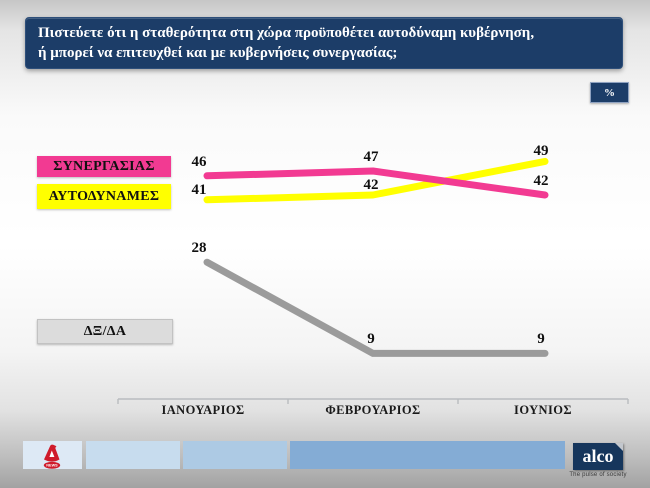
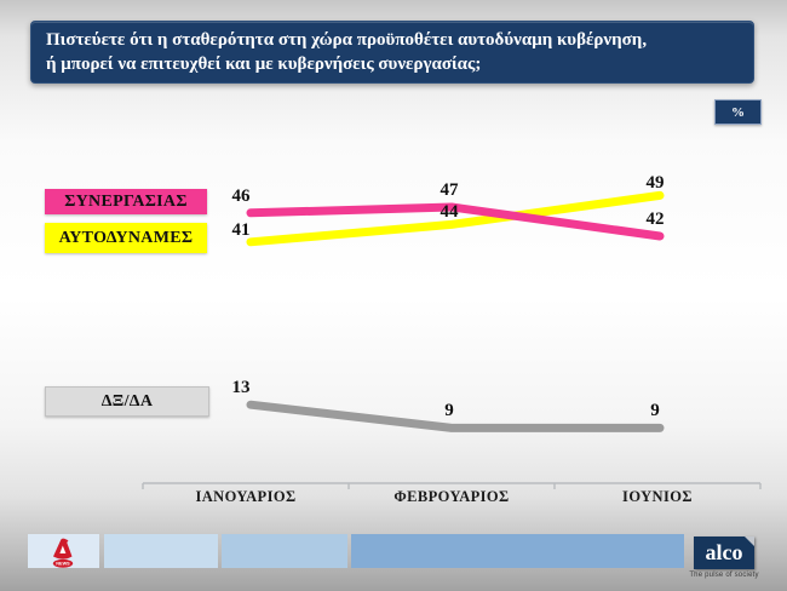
ΔΞ/ΔΑ/ΙΑΝΟΥΑΡΙΟΣ: 28 -> 13
ΑΥΤΟΔΥΝΑΜΕΣ/ΦΕΒΡΟΥΑΡΙΟΣ: 42 -> 44
